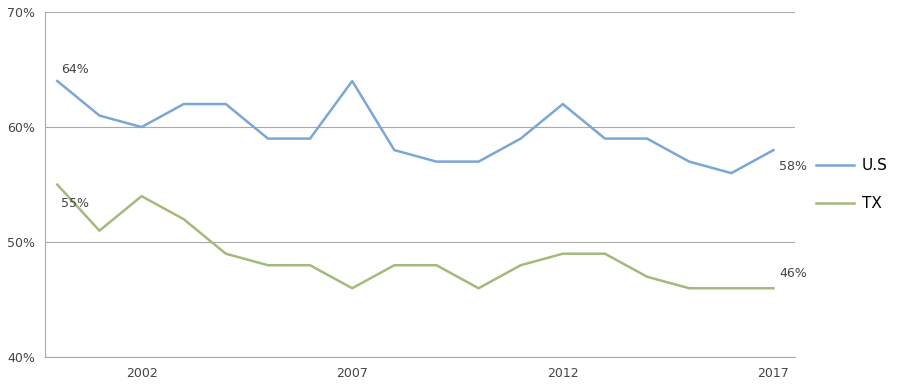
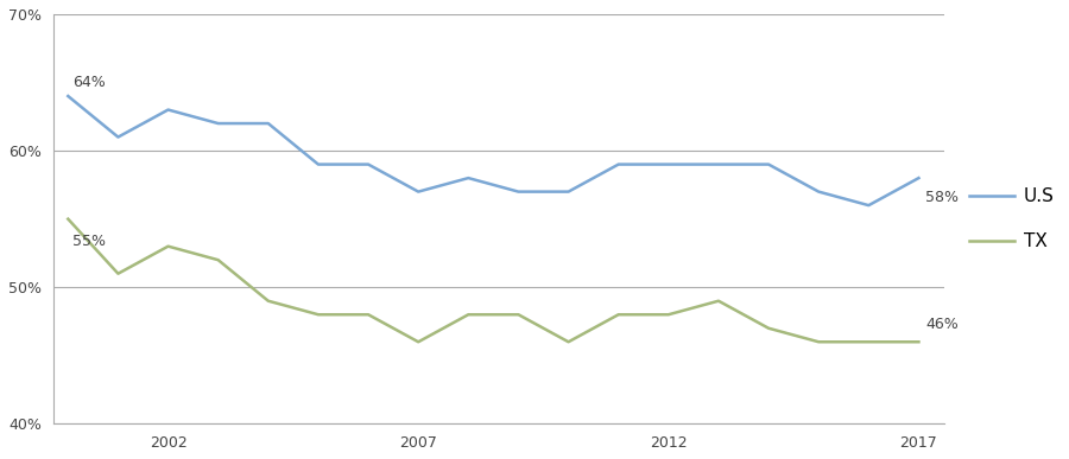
U.S/2002: 60% -> 63%
TX/2002: 54% -> 53%
U.S/2007: 64% -> 57%
U.S/2012: 62% -> 59%
TX/2012: 49% -> 48%
